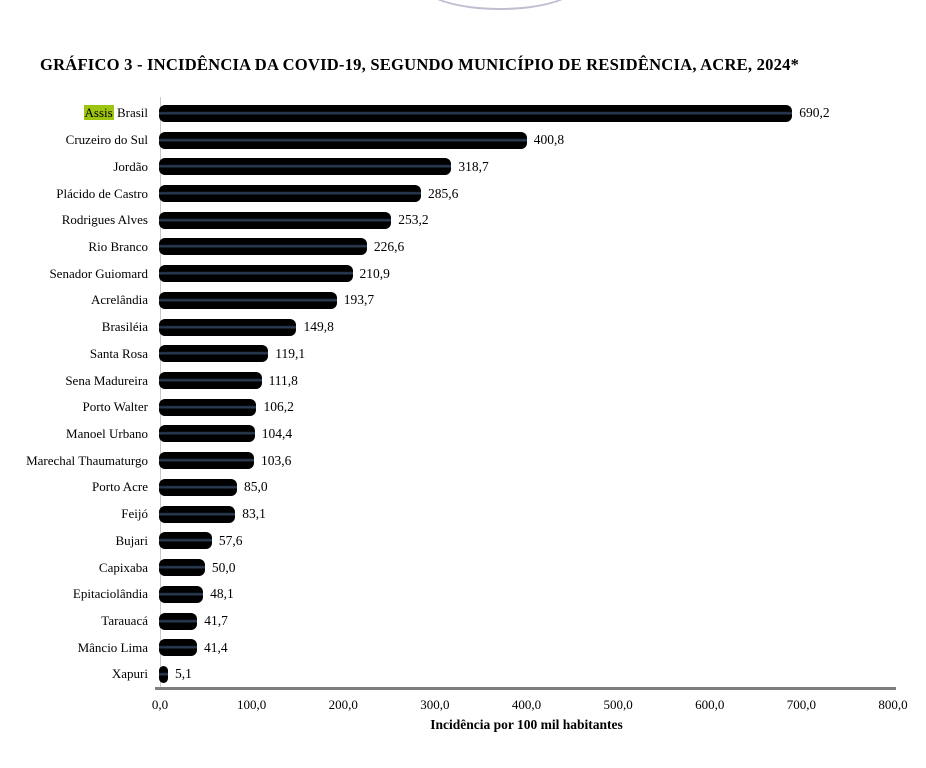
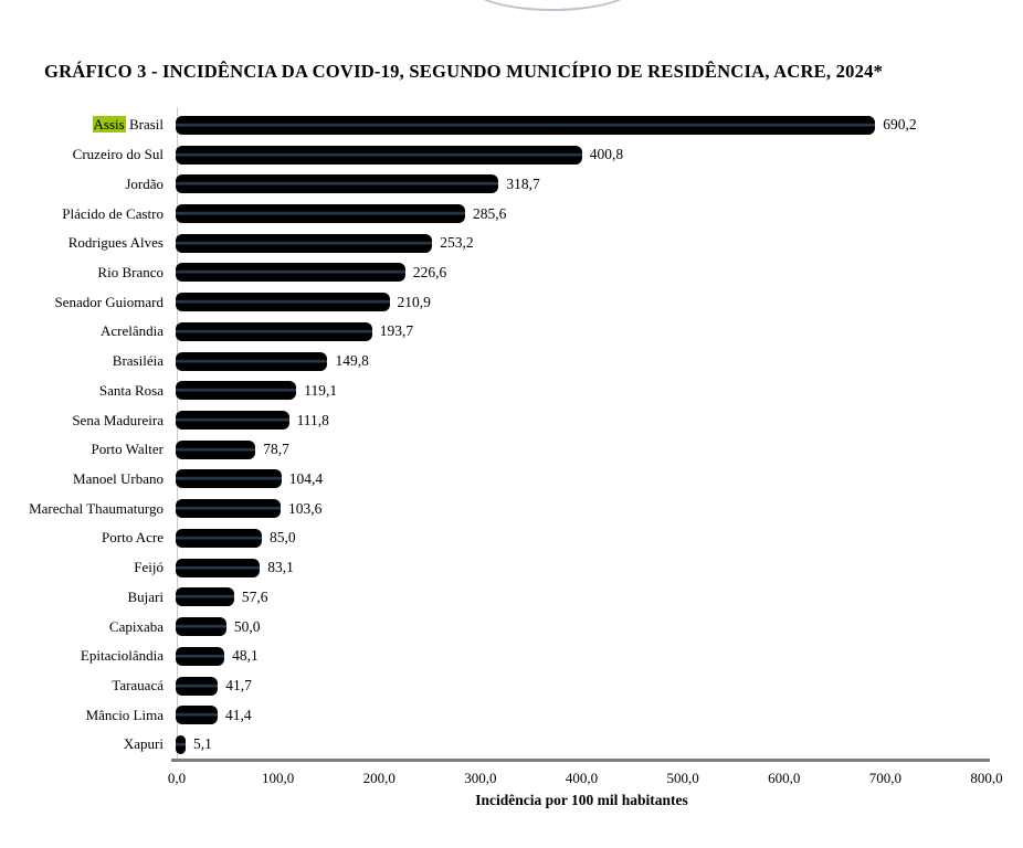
Porto Walter: 106,2 -> 78,7
